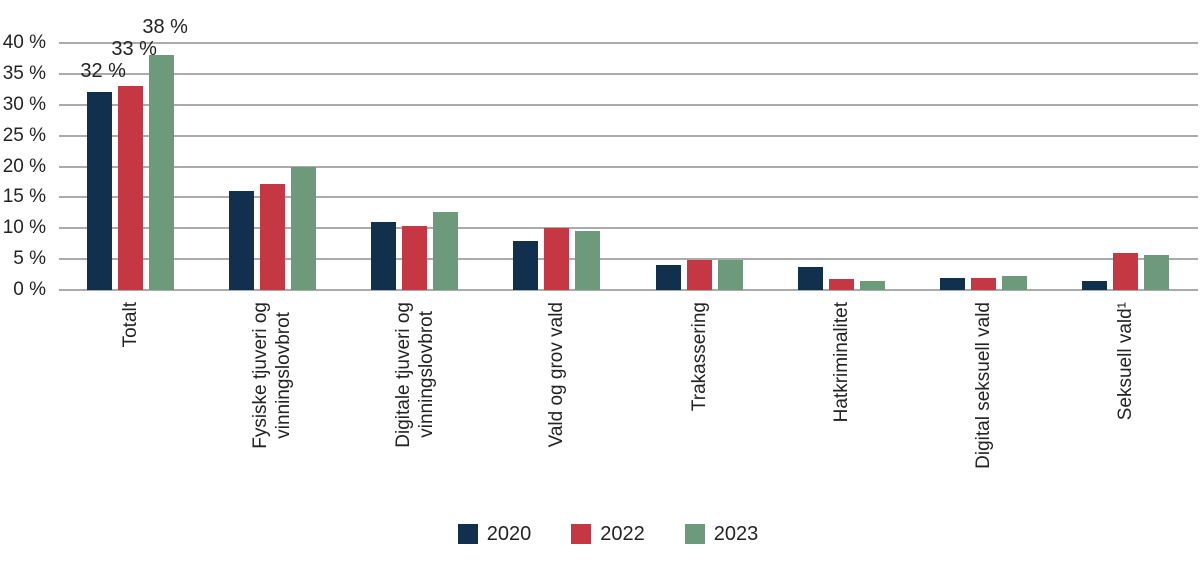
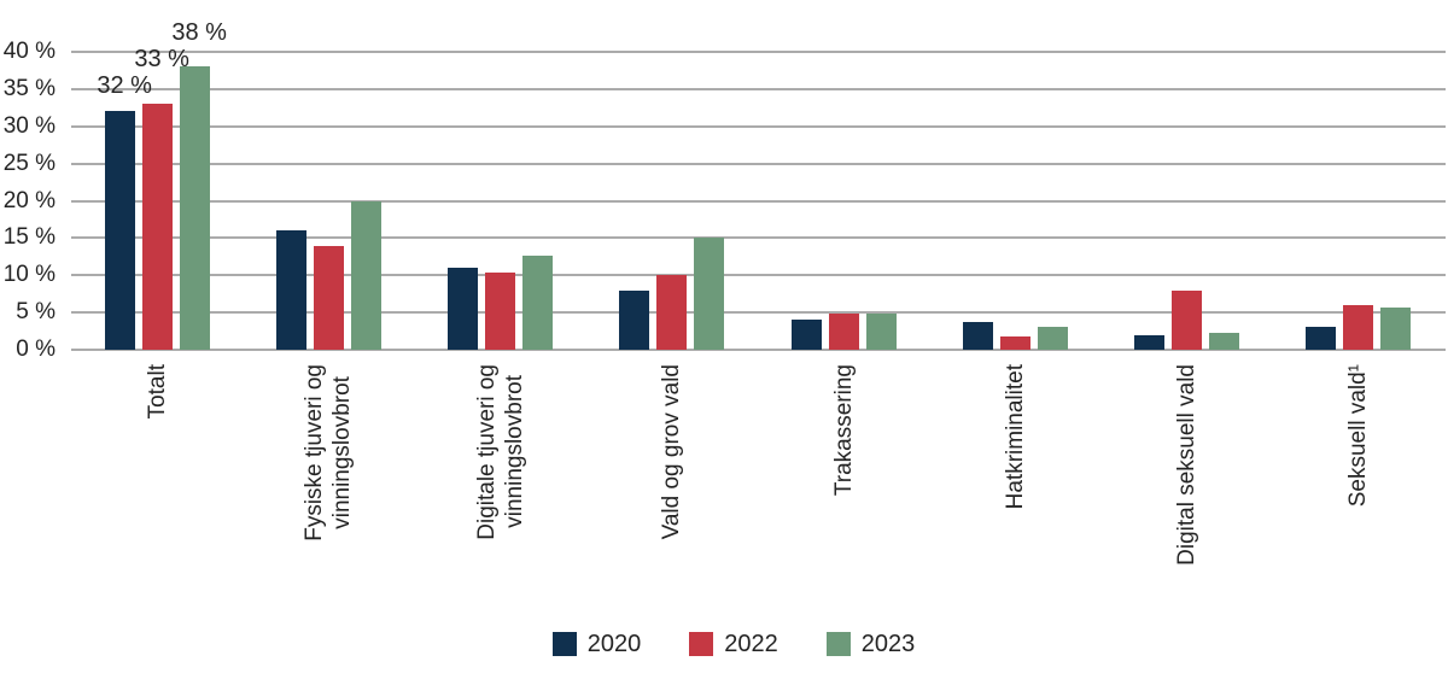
2022/Fysiske tjuveri og vinningslovbrot: 17% -> 14%
2023/Vald og grov vald: 10% -> 15%
2023/Hatkriminalitet: 2% -> 3%
2022/Digital seksuell vald: 2% -> 8%
2020/Seksuell vald¹: 2% -> 3%
